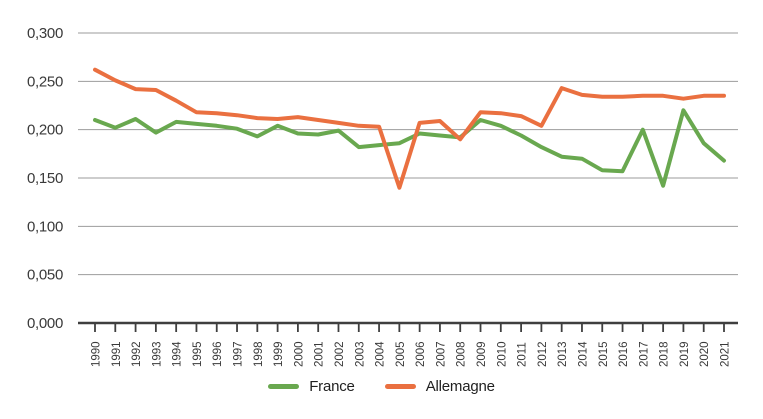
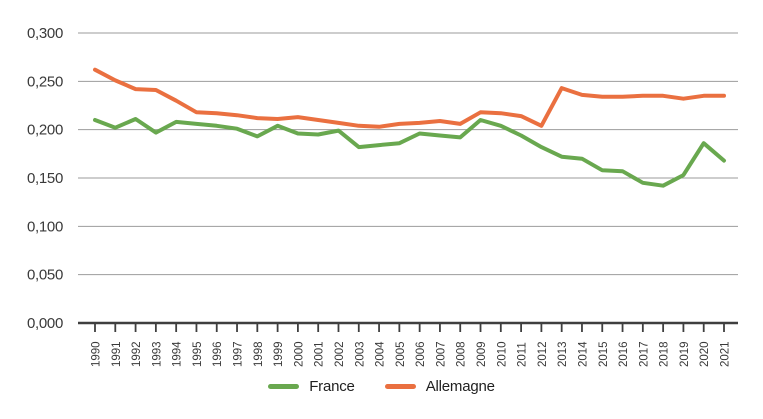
Allemagne/2005: 0,14 -> 0,21
Allemagne/2008: 0,19 -> 0,21
France/2017: 0,20 -> 0,14
France/2019: 0,22 -> 0,15
